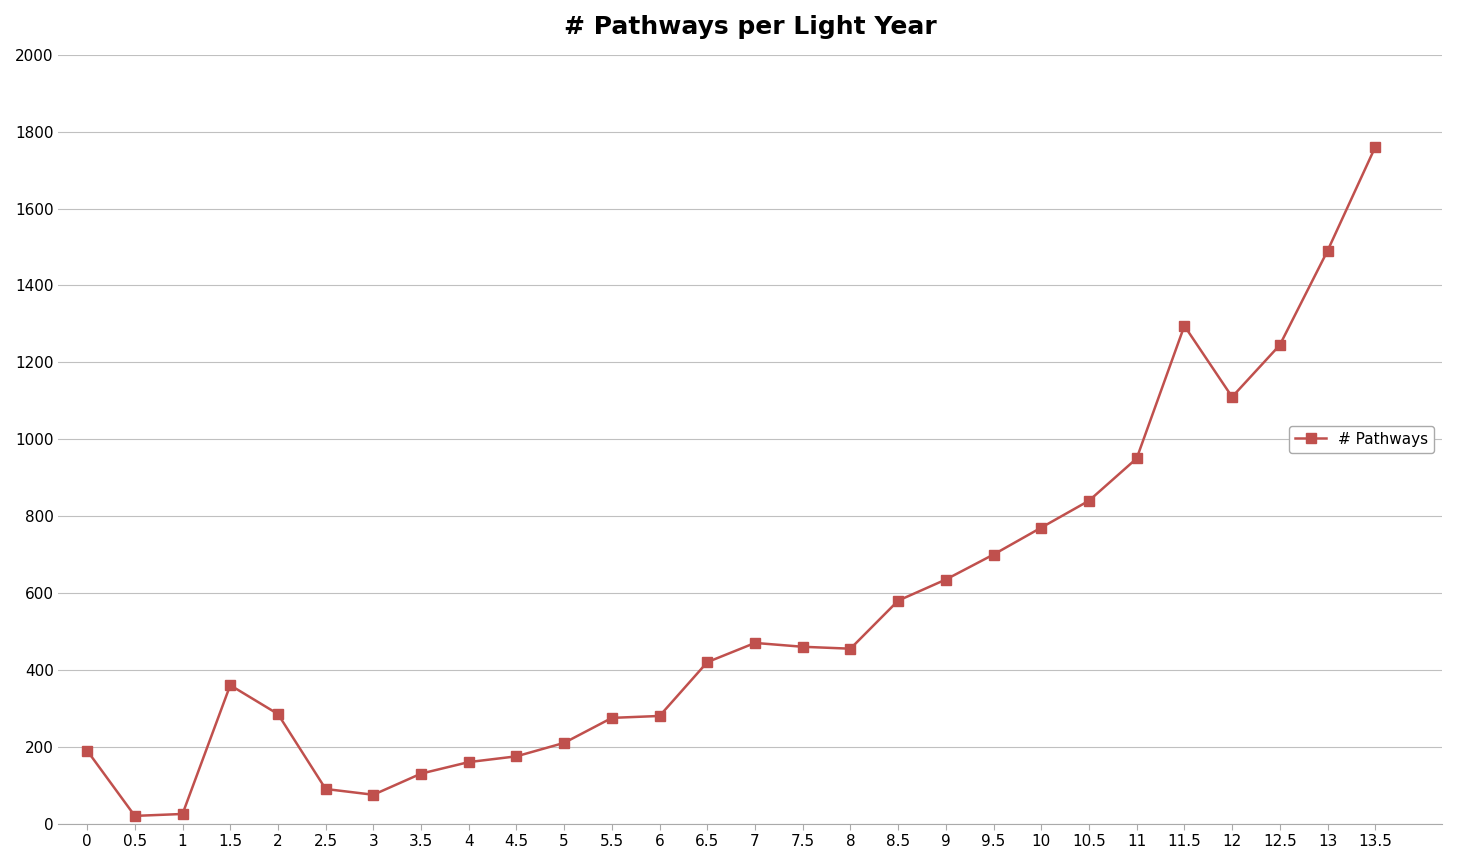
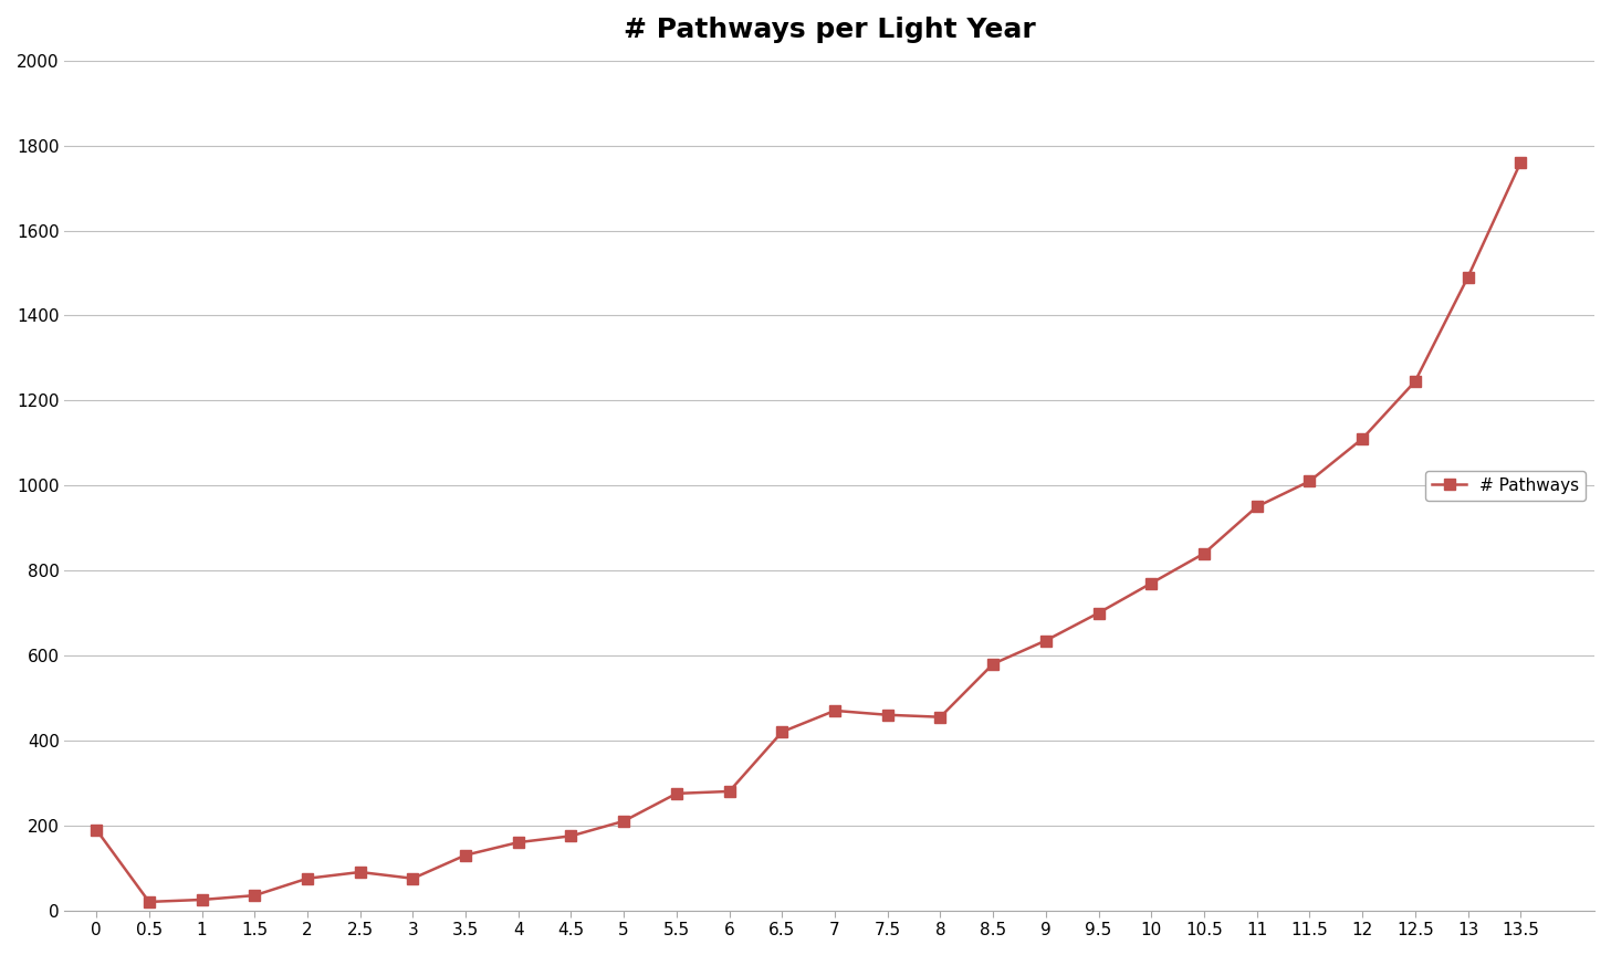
1.5: 360 -> 35
2: 285 -> 75
11.5: 1295 -> 1010
